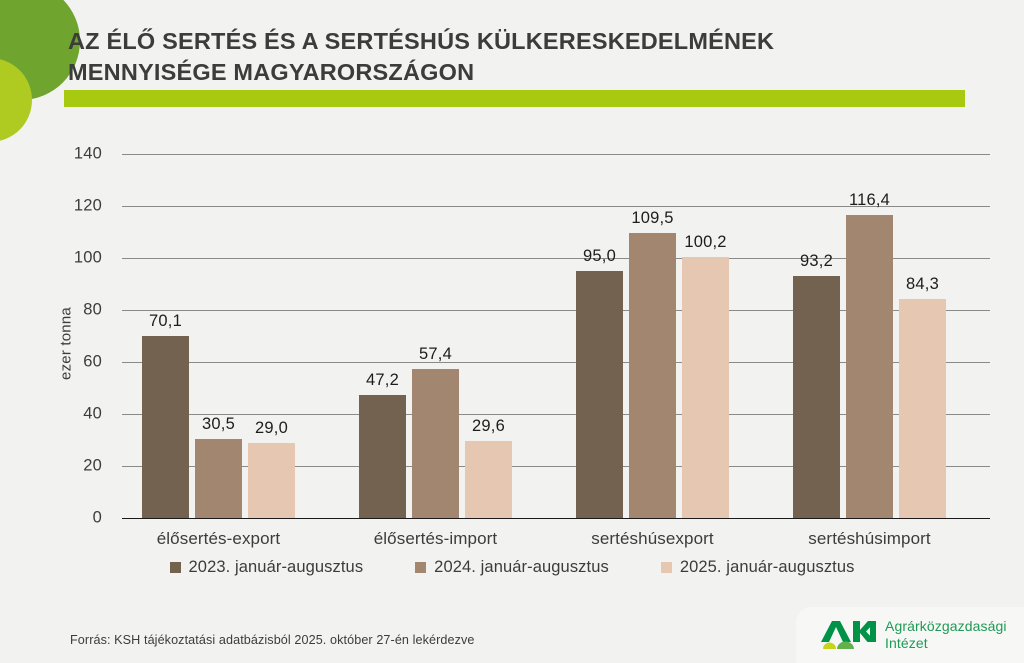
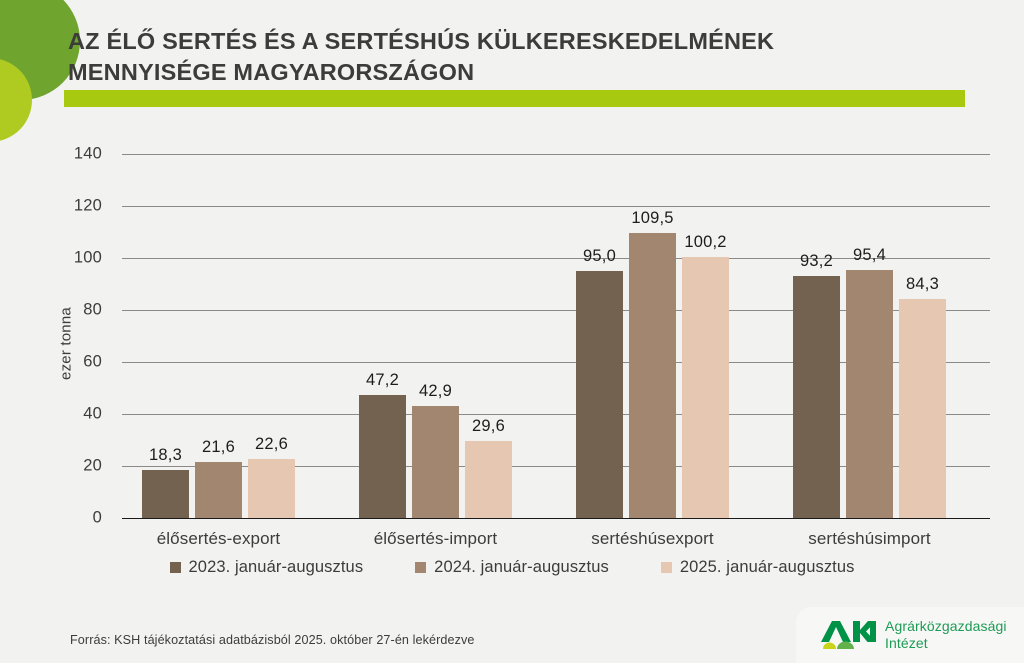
2023. január-augusztus/élősertés-export: 70,1 -> 18,3
2024. január-augusztus/élősertés-export: 30,5 -> 21,6
2025. január-augusztus/élősertés-export: 29,0 -> 22,6
2024. január-augusztus/élősertés-import: 57,4 -> 42,9
2024. január-augusztus/sertéshúsimport: 116,4 -> 95,4
